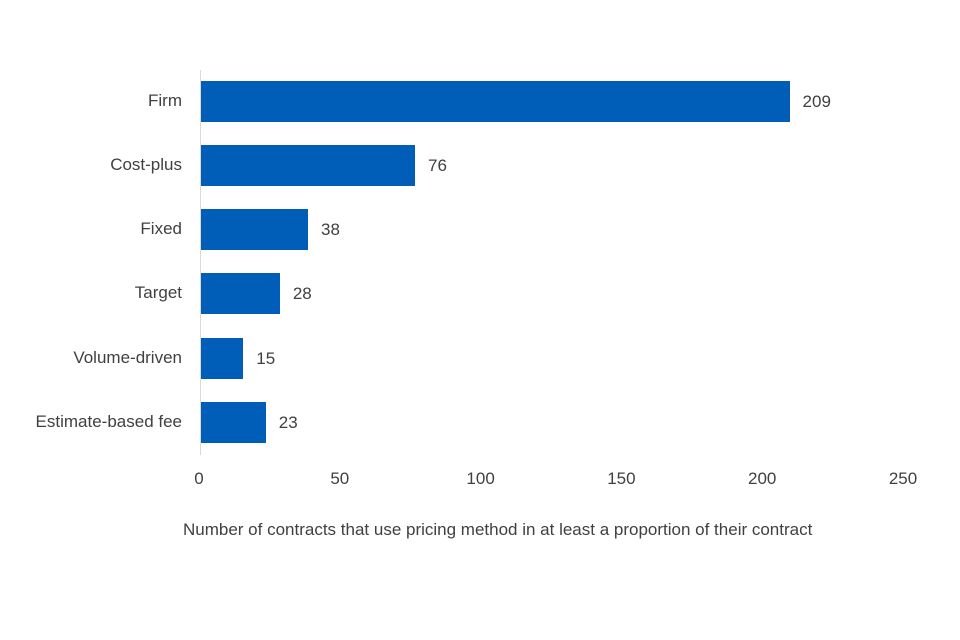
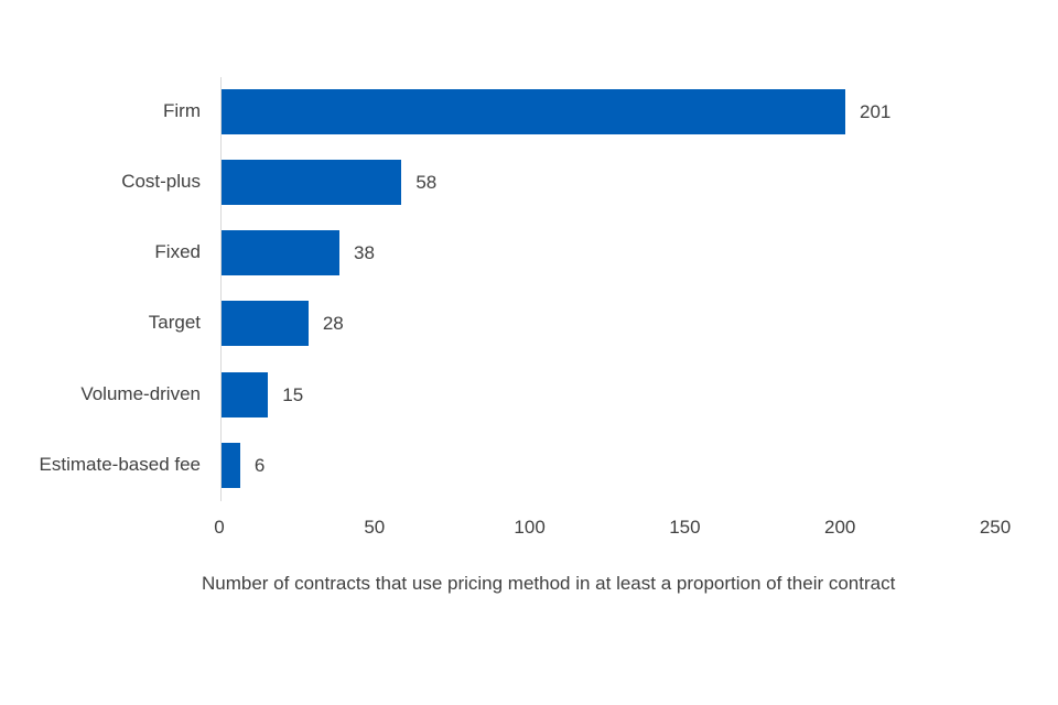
Firm: 209 -> 201
Cost-plus: 76 -> 58
Estimate-based fee: 23 -> 6
